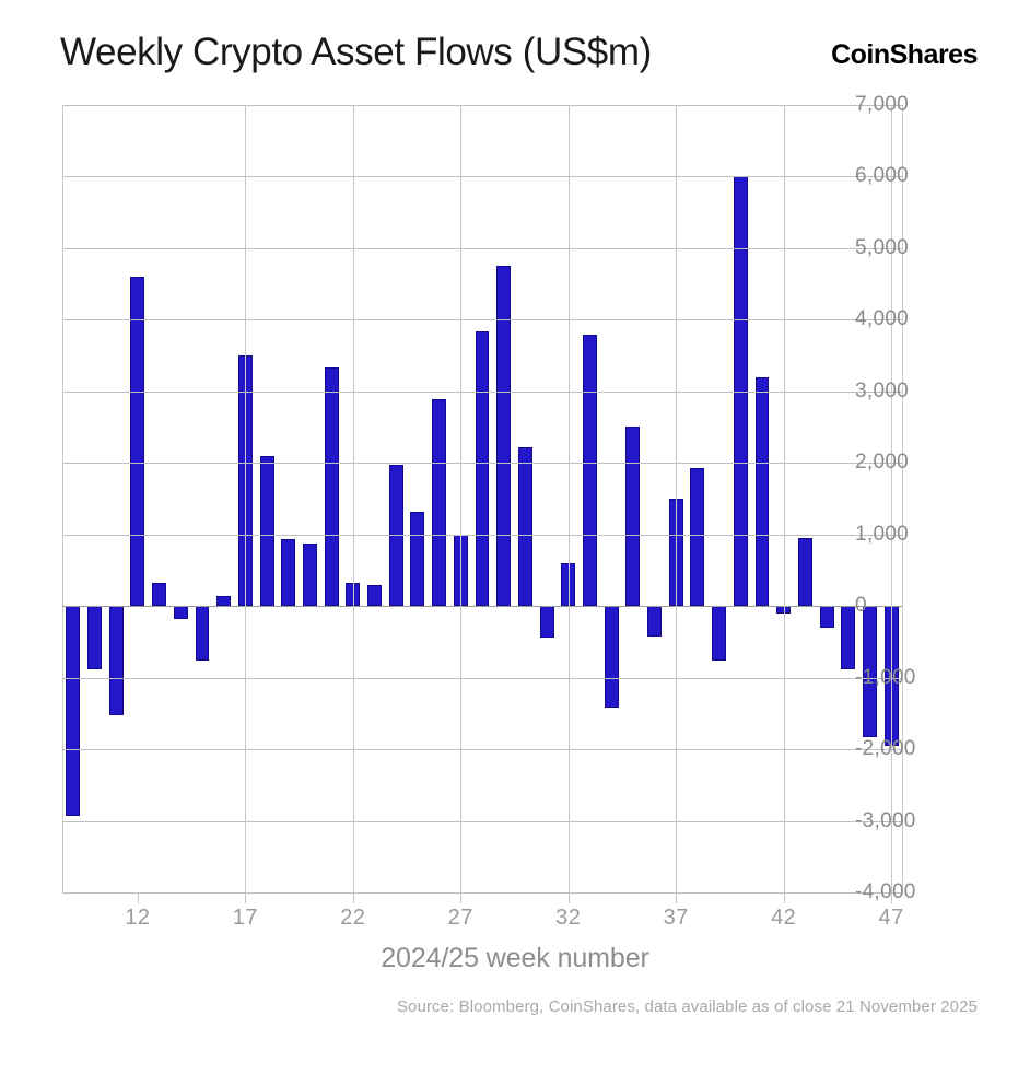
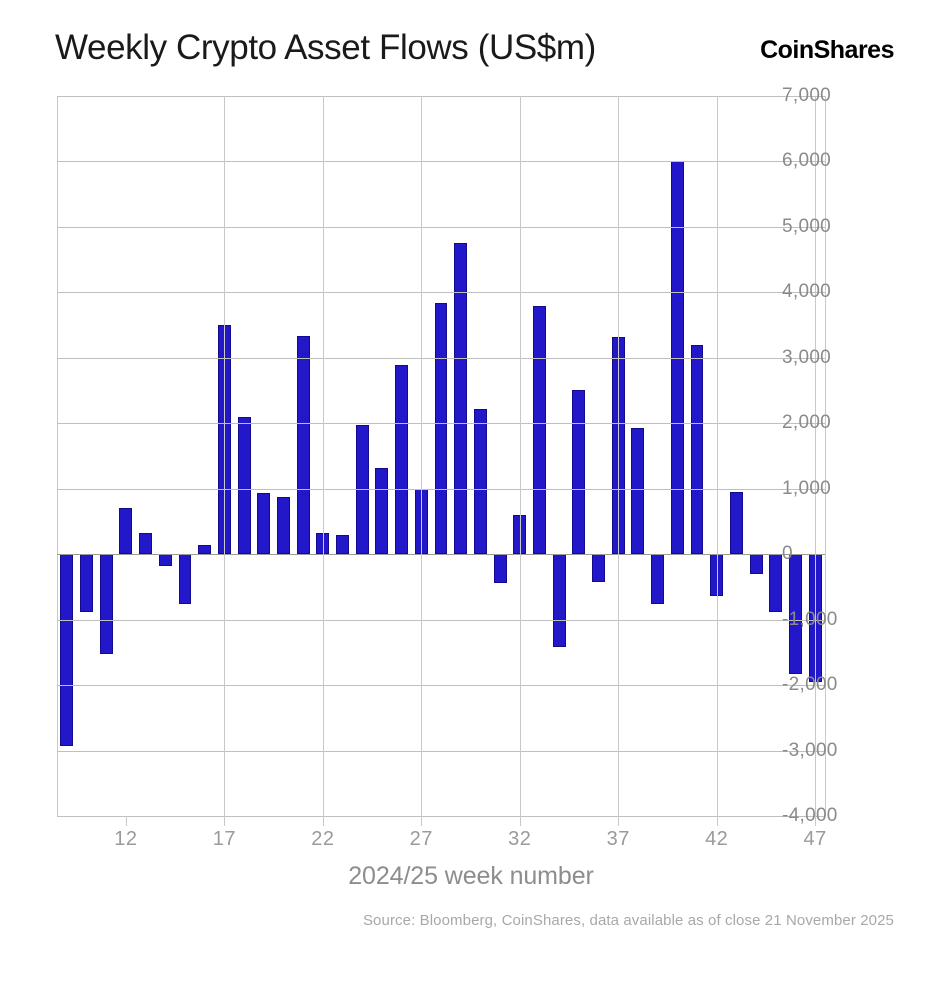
12: 4600 -> 700
37: 1500 -> 3300
42: -100 -> -600
